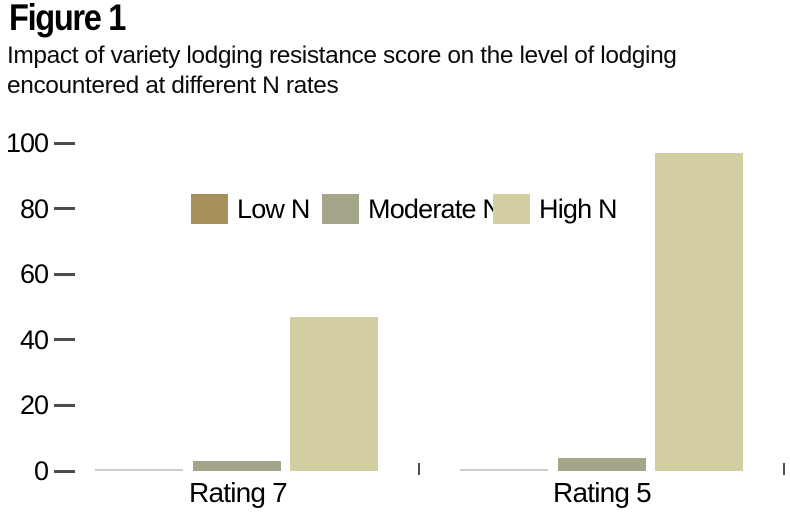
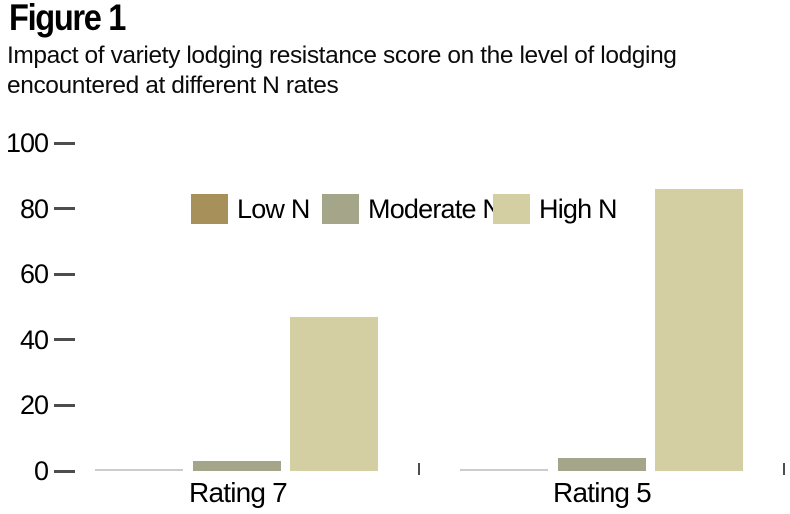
High N/Rating 5: 97 -> 86
